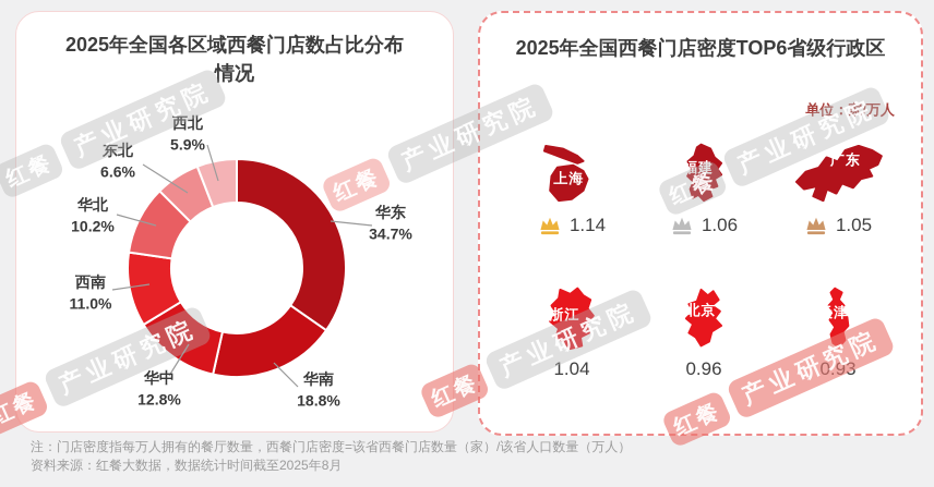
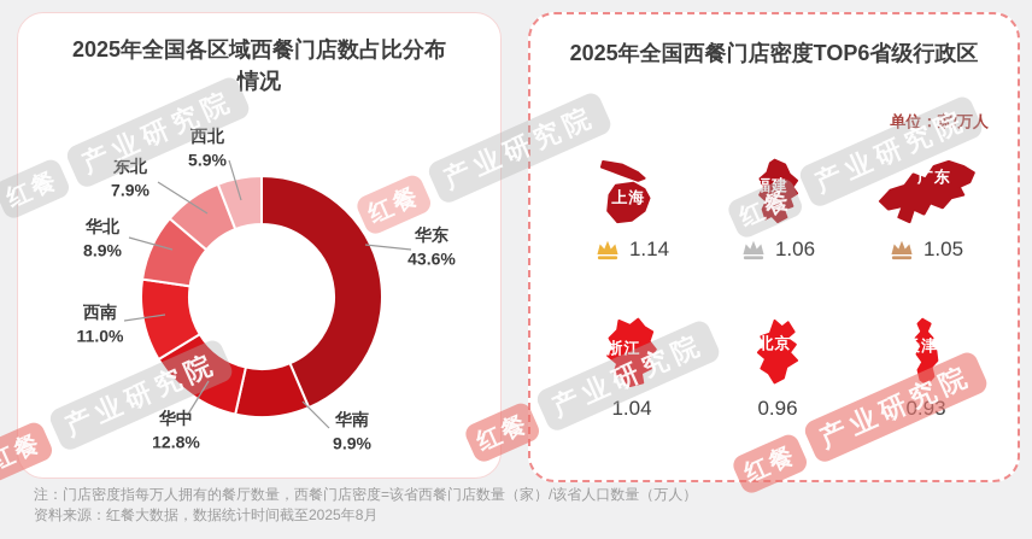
2025年全国各区域西餐门店数占比分布情况/华东: 34.7% -> 43.6%
2025年全国各区域西餐门店数占比分布情况/华南: 18.8% -> 9.9%
2025年全国各区域西餐门店数占比分布情况/华北: 10.2% -> 8.9%
2025年全国各区域西餐门店数占比分布情况/东北: 6.6% -> 7.9%
